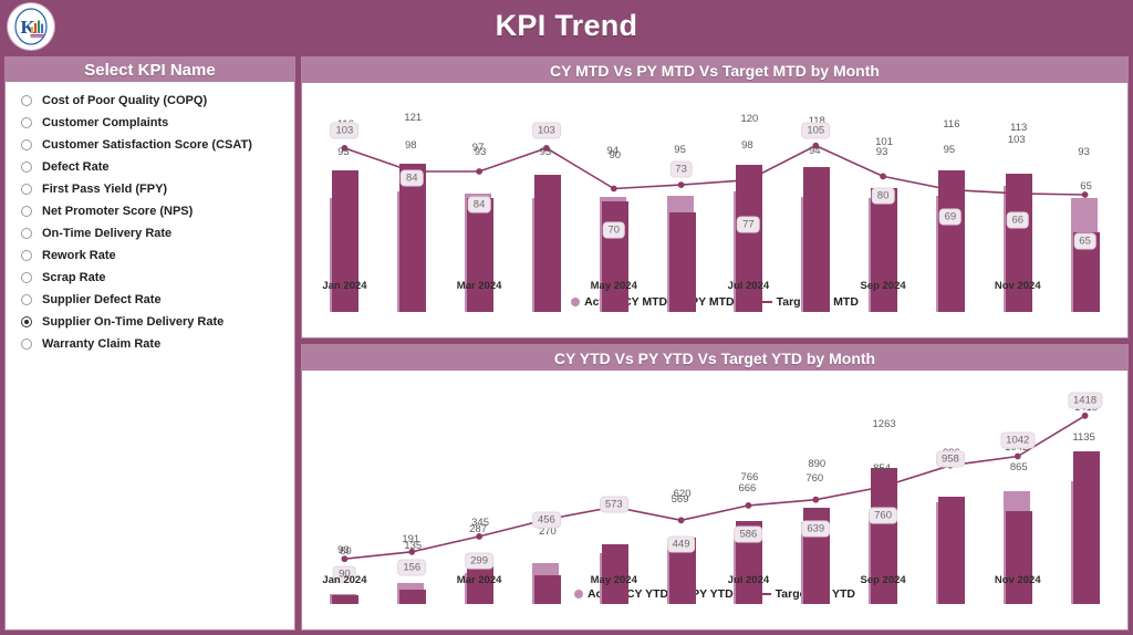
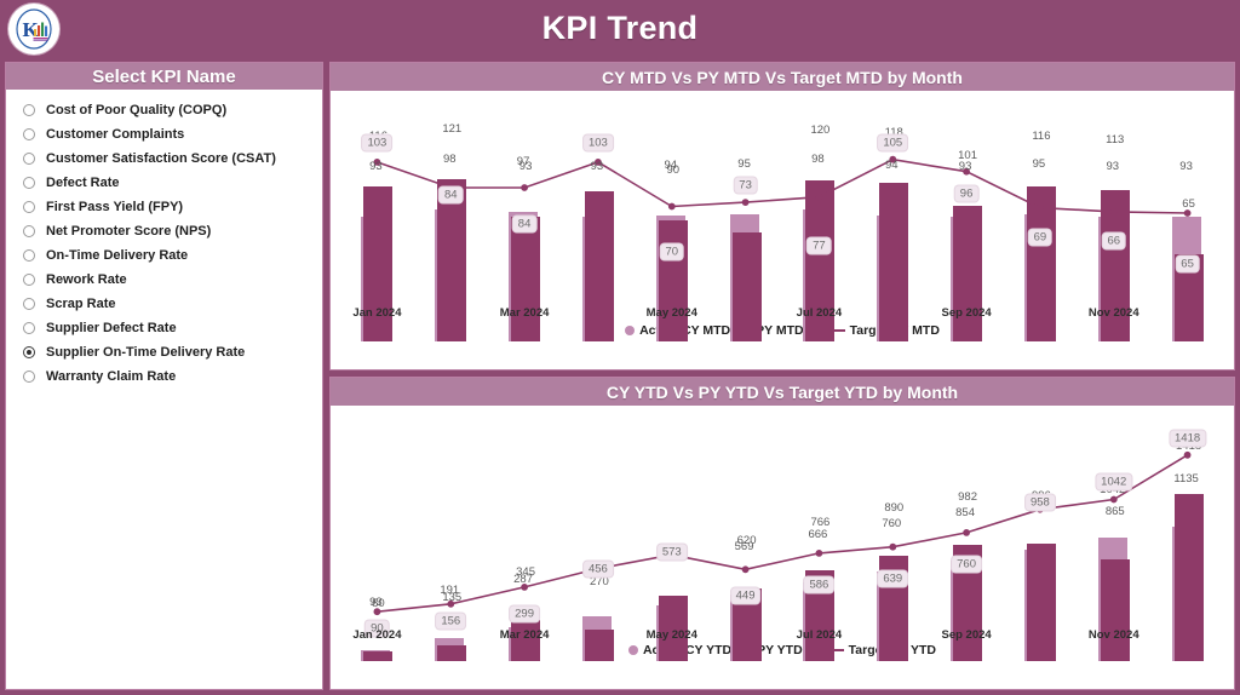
CY MTD Vs PY MTD Vs Target MTD by Month/Target CY MTD/Sep 2024: 80 -> 96
CY MTD Vs PY MTD Vs Target MTD by Month/Actual CY MTD/Nov 2024: 103 -> 93
CY YTD Vs PY YTD Vs Target YTD by Month/PY YTD/Sep 2024: 1263 -> 982
